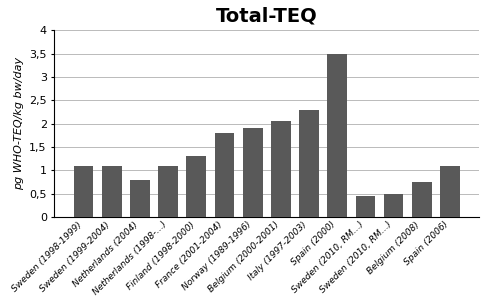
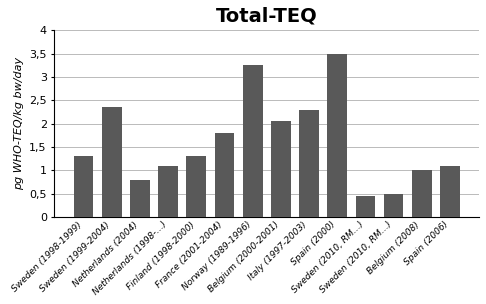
Sweden (1998-1999): 1,10 -> 1,30
Sweden (1999-2004): 1,10 -> 2,35
Norway (1989-1996): 1,90 -> 3,25
Belgium (2008): 0,75 -> 1,00
